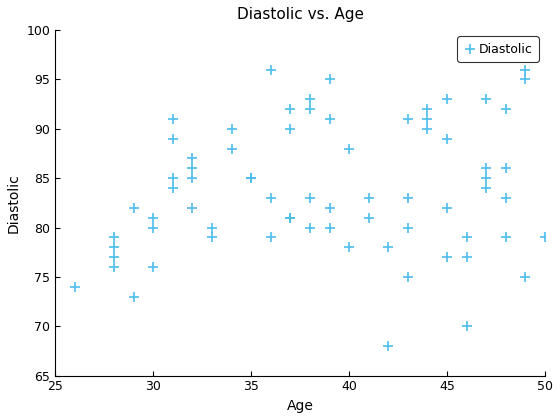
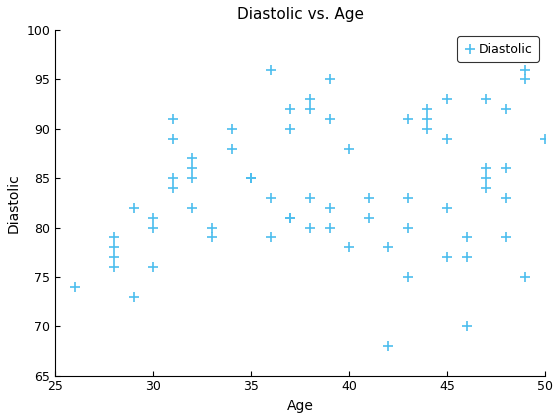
50: 79 -> 89
